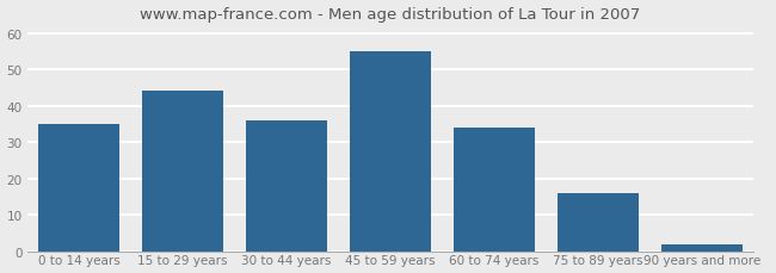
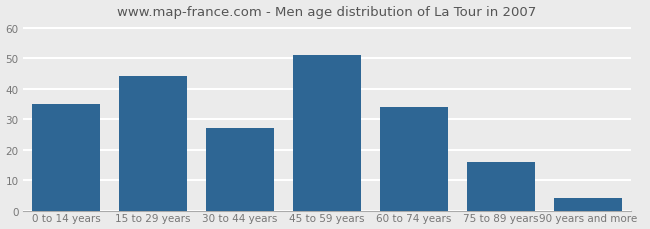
30 to 44 years: 36 -> 27
45 to 59 years: 55 -> 51
90 years and more: 2 -> 4
